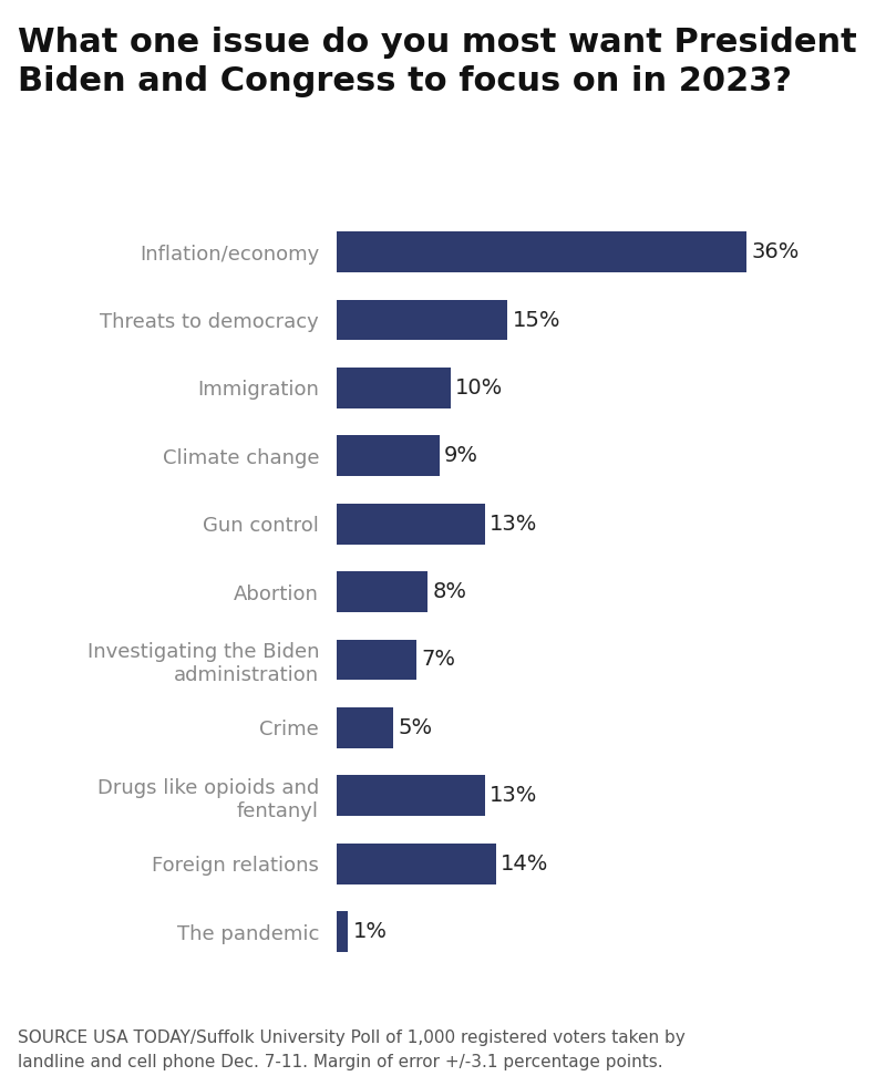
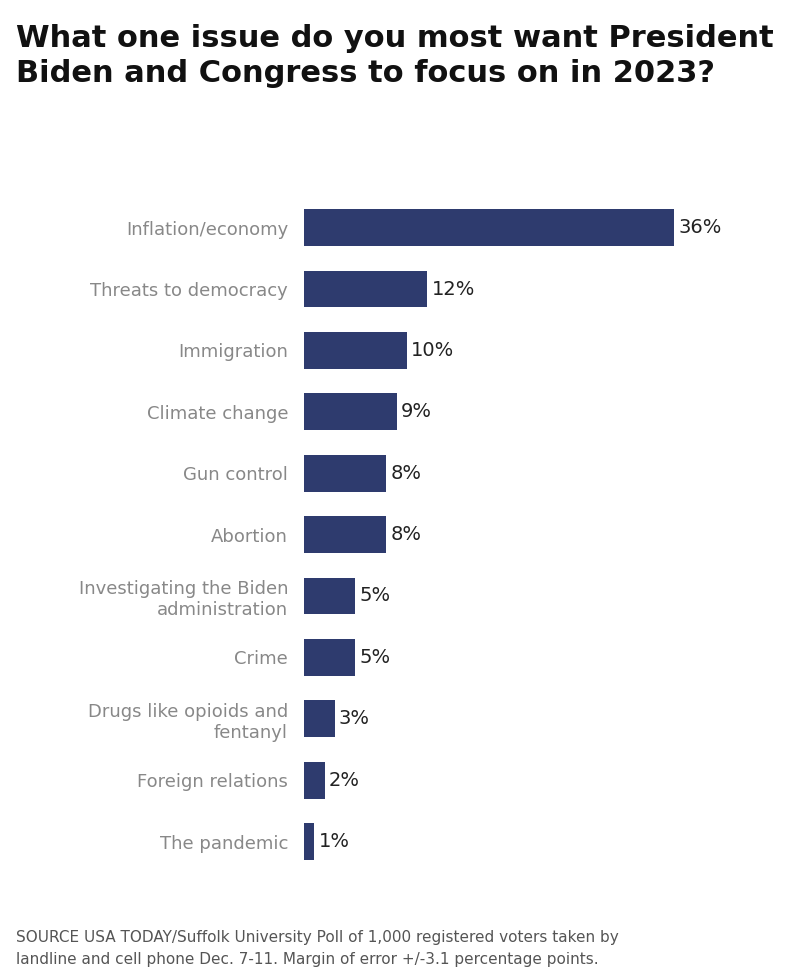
Threats to democracy: 15% -> 12%
Gun control: 13% -> 8%
Investigating the Biden administration: 7% -> 5%
Drugs like opioids and fentanyl: 13% -> 3%
Foreign relations: 14% -> 2%
